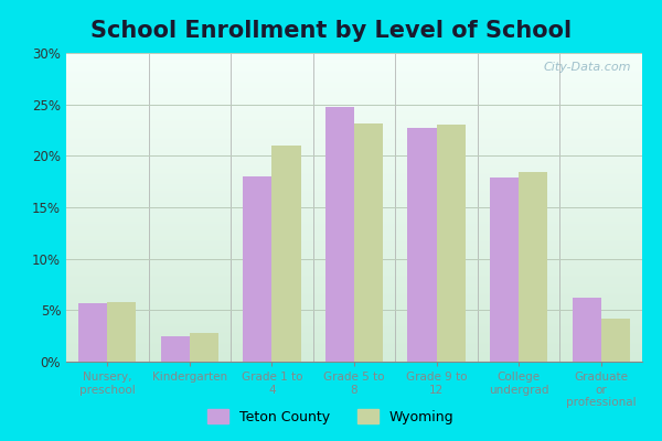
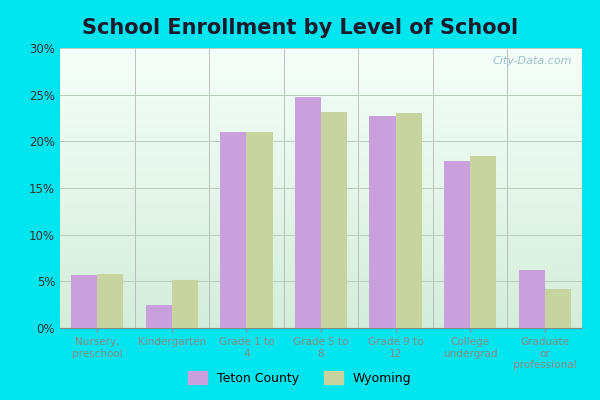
Wyoming/Kindergarten: 2.8% -> 5.1%
Teton County/Grade 1 to 4: 18.0% -> 21.0%
